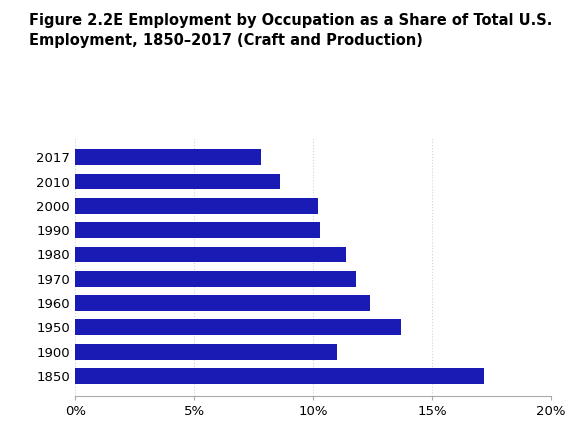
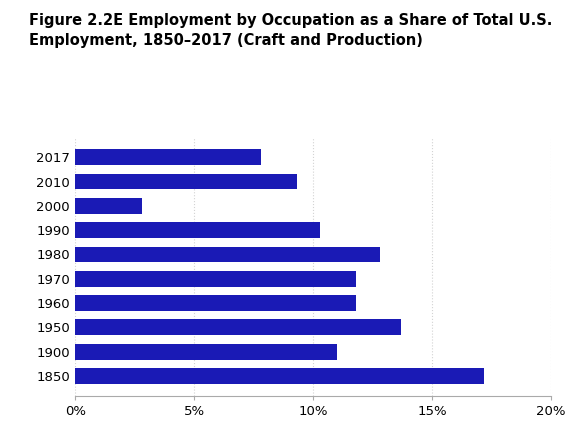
2010: 8.6% -> 9.3%
2000: 10.2% -> 2.8%
1980: 11.4% -> 12.8%
1960: 12.4% -> 11.8%
